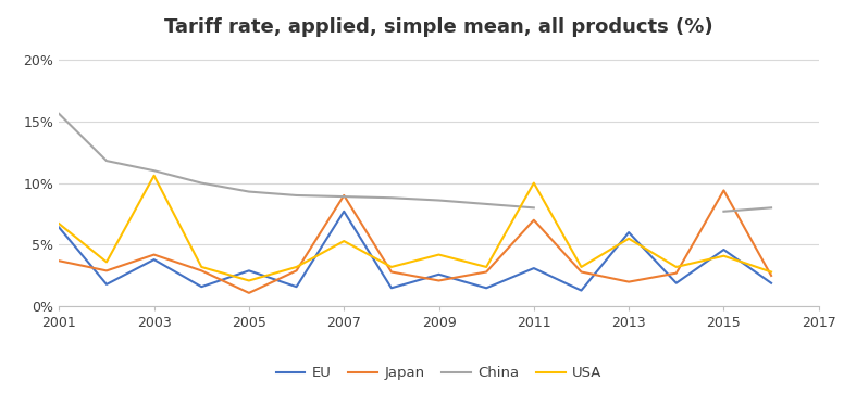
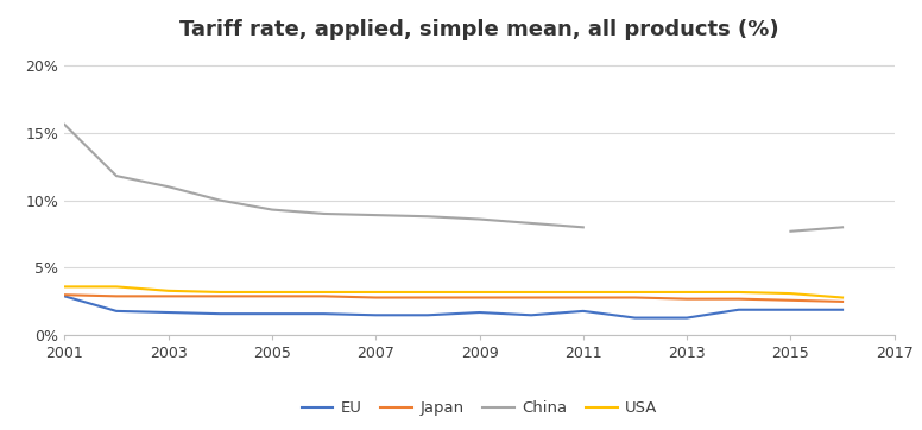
EU/2001: 6.4% -> 2.9%
Japan/2001: 3.7% -> 3.0%
USA/2001: 6.7% -> 3.6%
EU/2003: 3.8% -> 1.7%
Japan/2003: 4.2% -> 2.9%
USA/2003: 10.6% -> 3.3%
EU/2005: 2.9% -> 1.6%
Japan/2005: 1.1% -> 2.9%
USA/2005: 2.1% -> 3.2%
EU/2007: 7.7% -> 1.5%
Japan/2007: 9.0% -> 2.8%
USA/2007: 5.3% -> 3.2%
EU/2009: 2.6% -> 1.7%
Japan/2009: 2.1% -> 2.8%
USA/2009: 4.2% -> 3.2%
EU/2011: 3.1% -> 1.8%
Japan/2011: 7.0% -> 2.8%
USA/2011: 10.0% -> 3.2%
EU/2013: 6.0% -> 1.3%
Japan/2013: 2.0% -> 2.7%
USA/2013: 5.5% -> 3.2%
EU/2015: 4.6% -> 1.9%
Japan/2015: 9.4% -> 2.6%
USA/2015: 4.1% -> 3.1%
